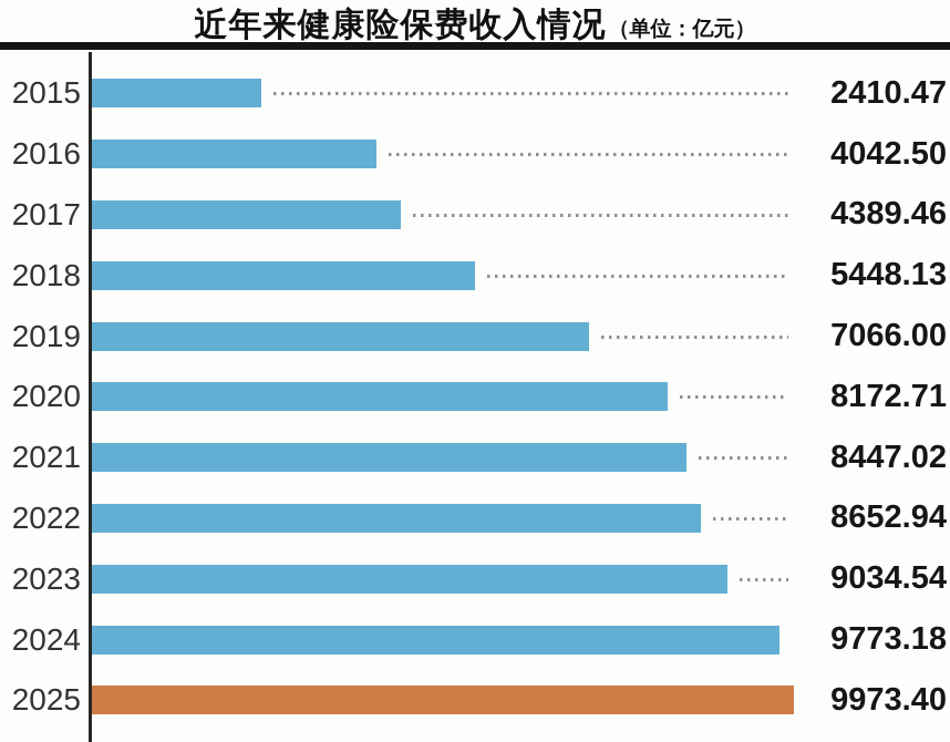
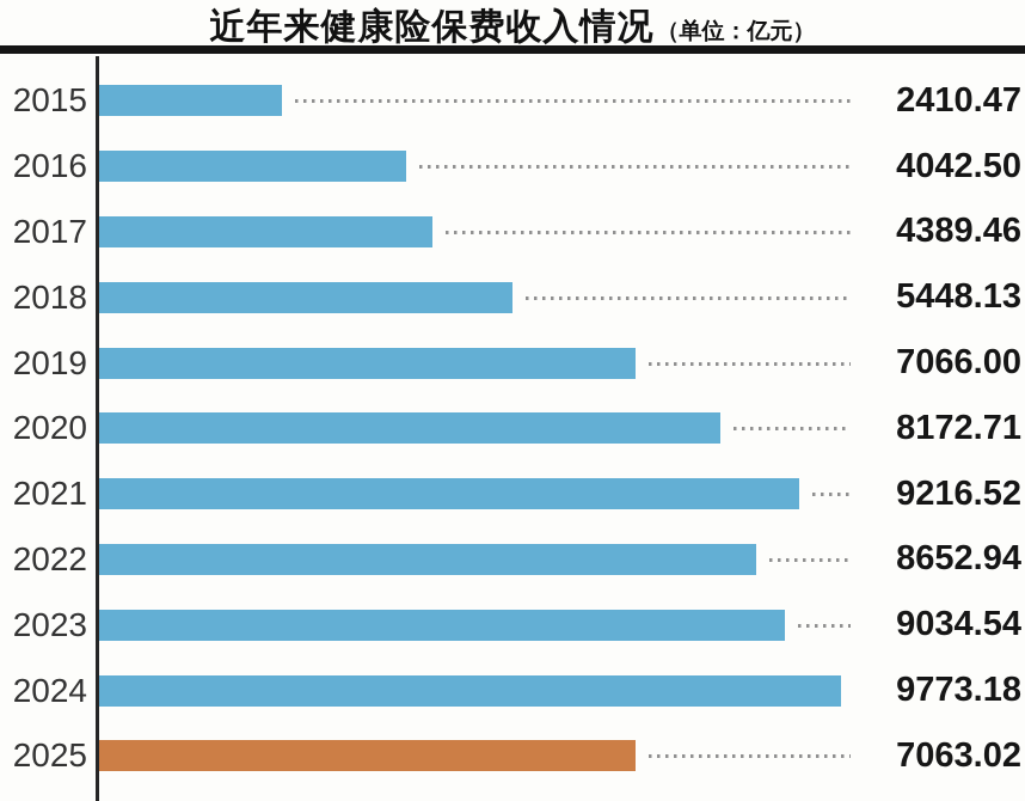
2021: 8447.02 -> 9216.52
2025: 9973.40 -> 7063.02
